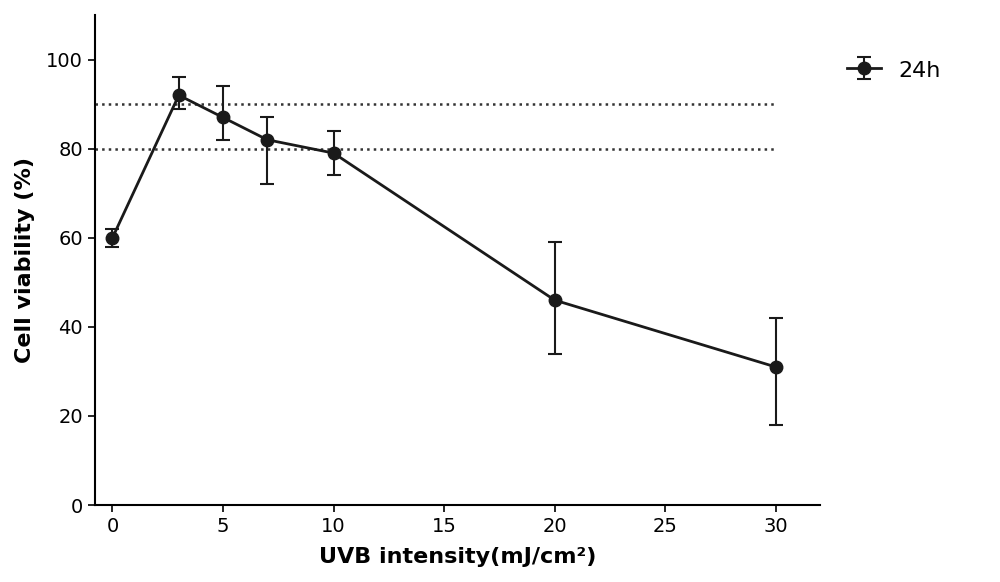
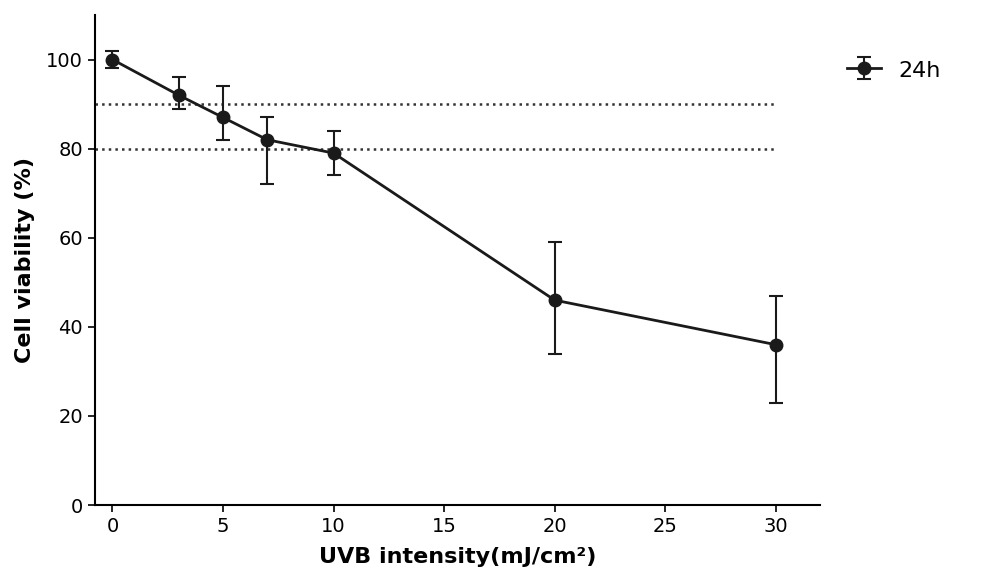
0: 60 -> 100
30: 31 -> 36
